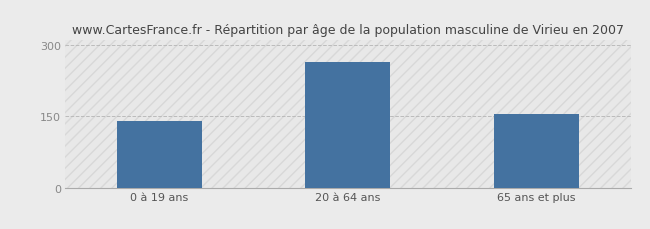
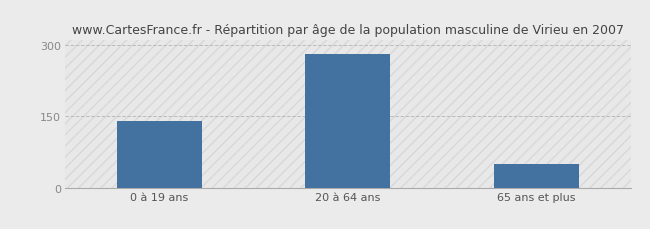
20 à 64 ans: 265 -> 281
65 ans et plus: 155 -> 50
